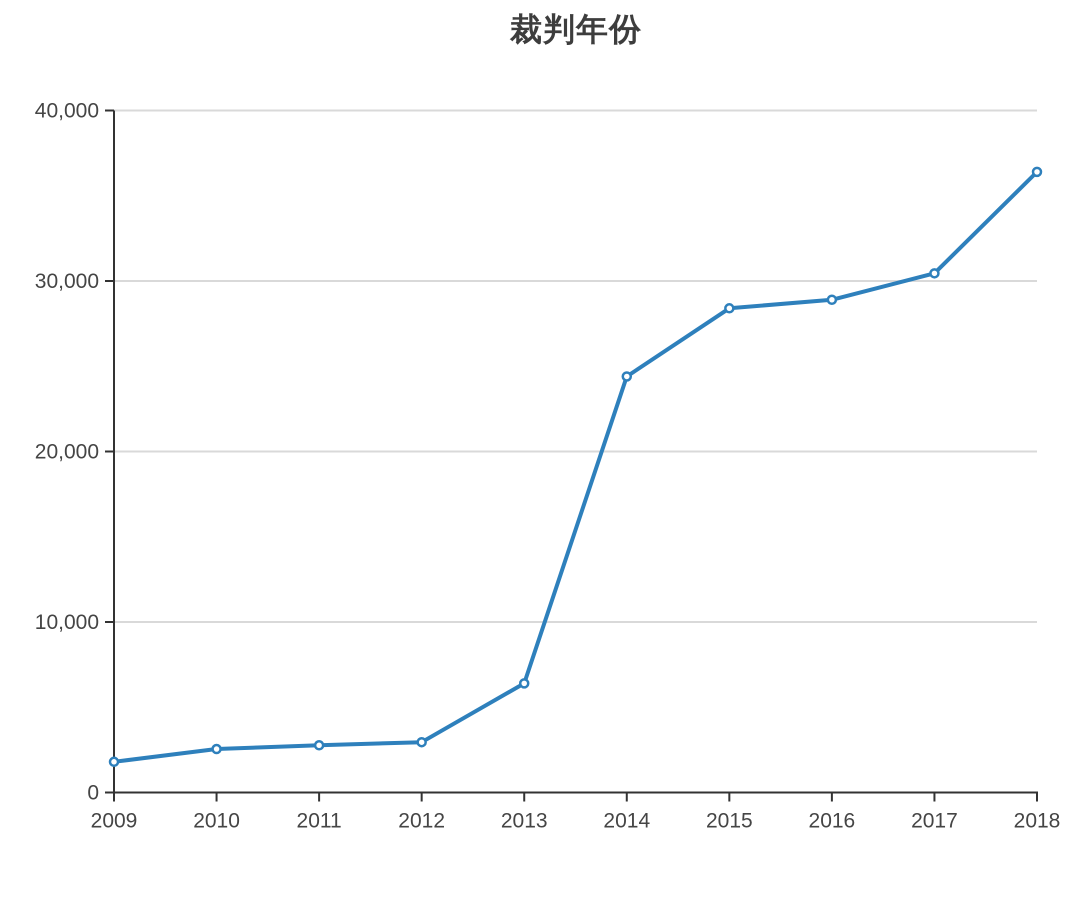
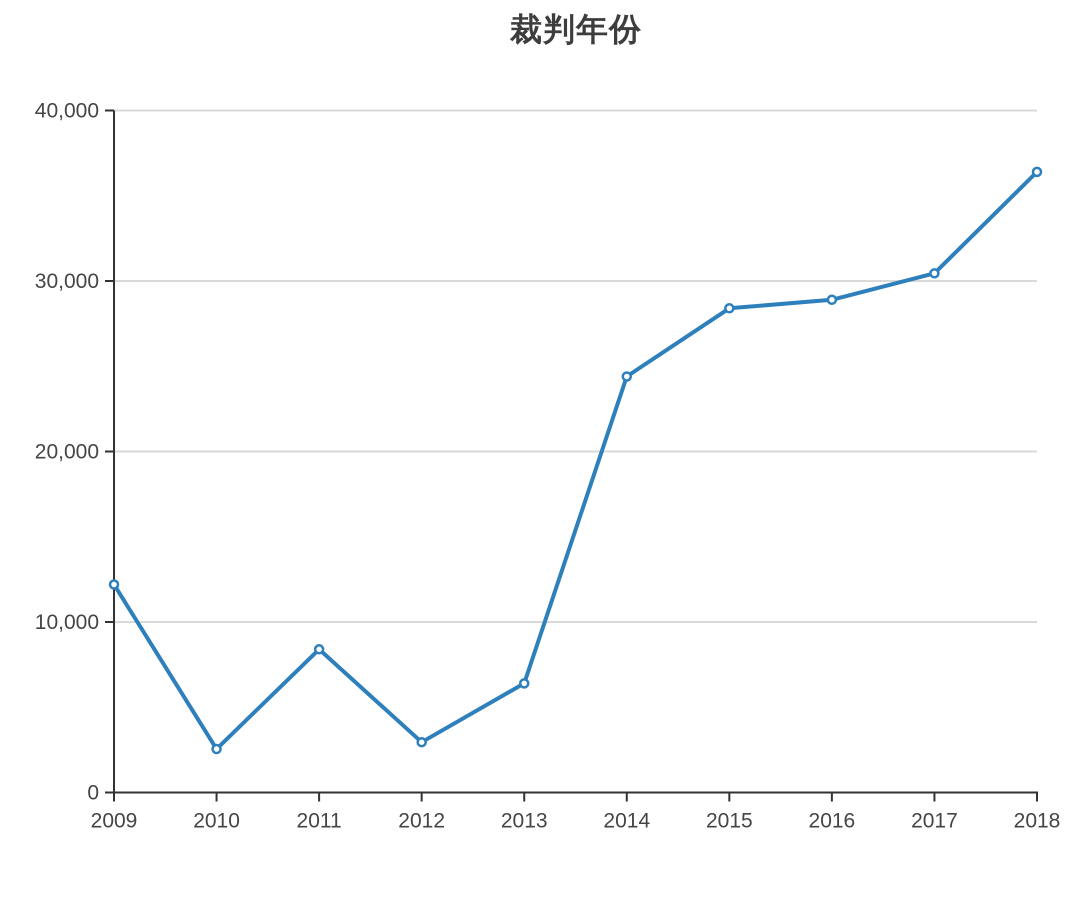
2009: 1800 -> 12200
2011: 2800 -> 8400
